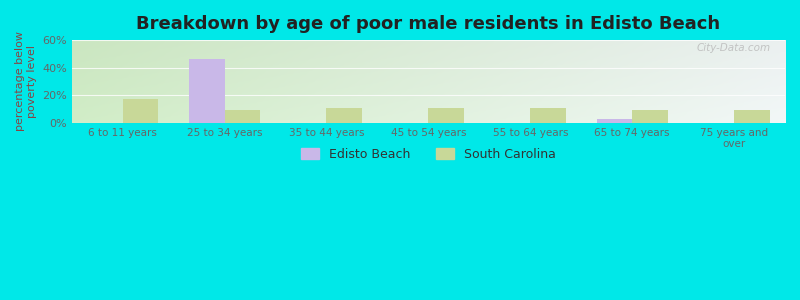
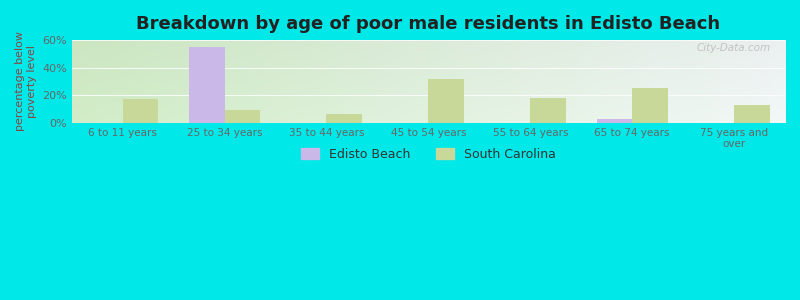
Edisto Beach/25 to 34 years: 46% -> 55%
South Carolina/35 to 44 years: 10% -> 6%
South Carolina/45 to 54 years: 10% -> 32%
South Carolina/55 to 64 years: 11% -> 18%
South Carolina/65 to 74 years: 9% -> 25%
South Carolina/75 years and over: 9% -> 13%
